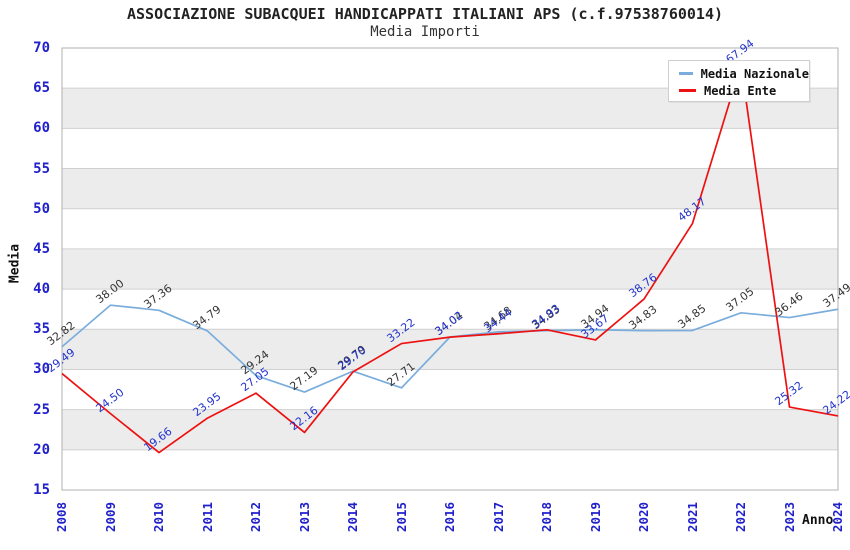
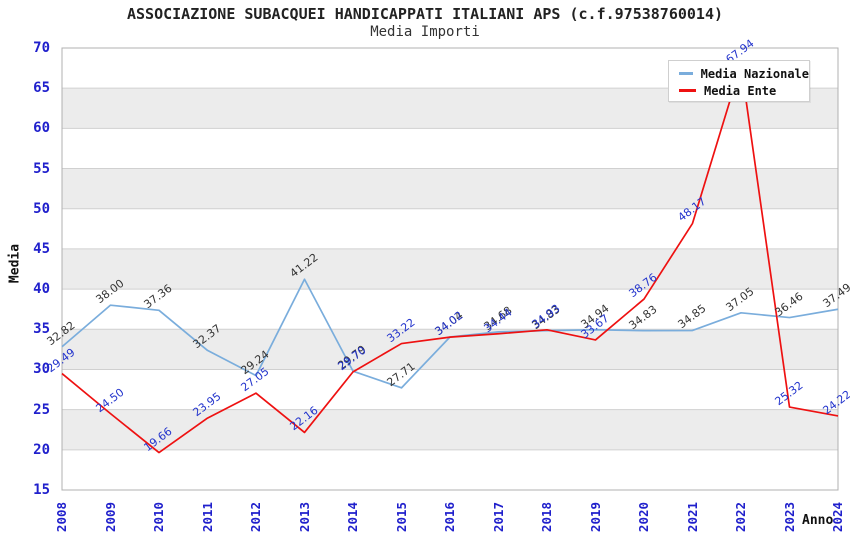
Media Nazionale/2011: 34.79 -> 32.37
Media Nazionale/2013: 27.19 -> 41.22
